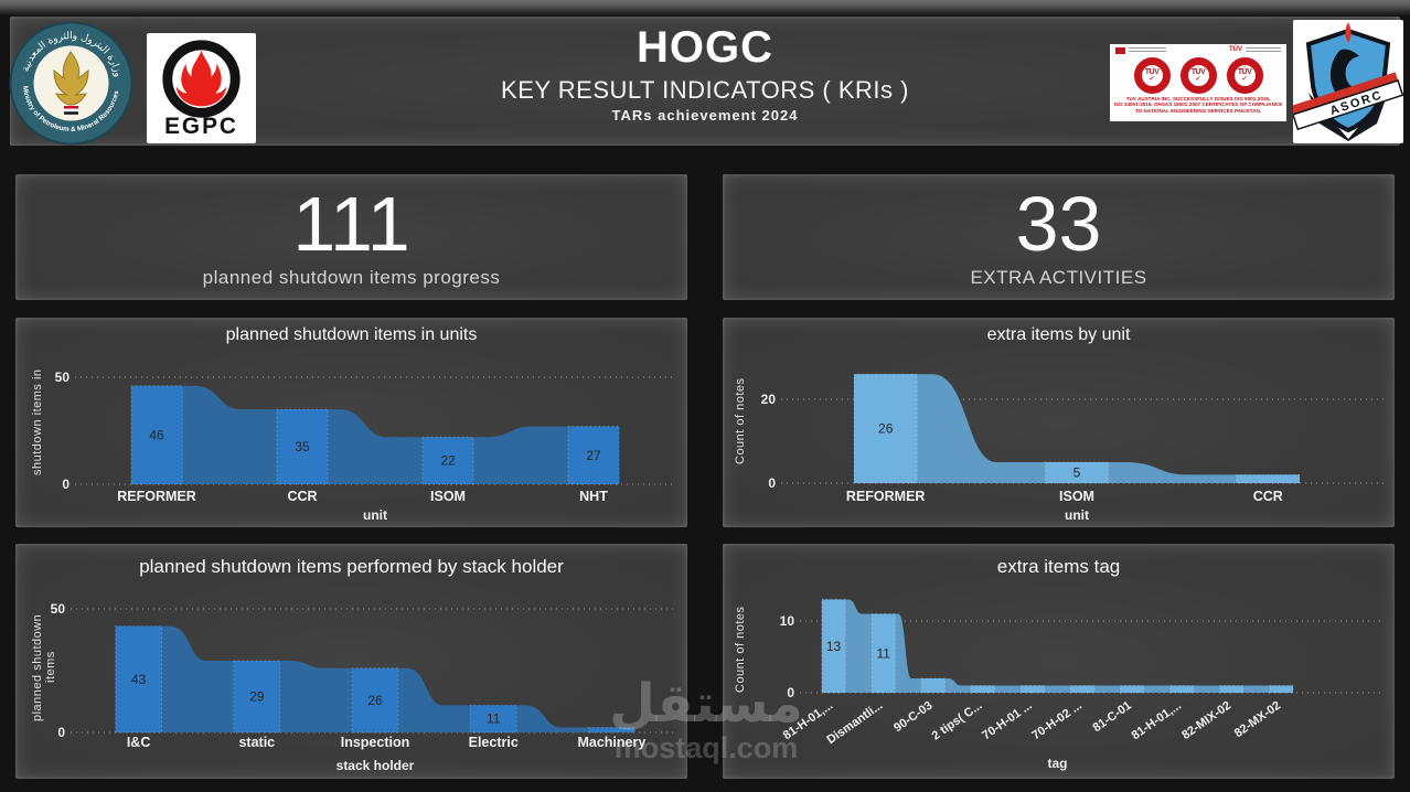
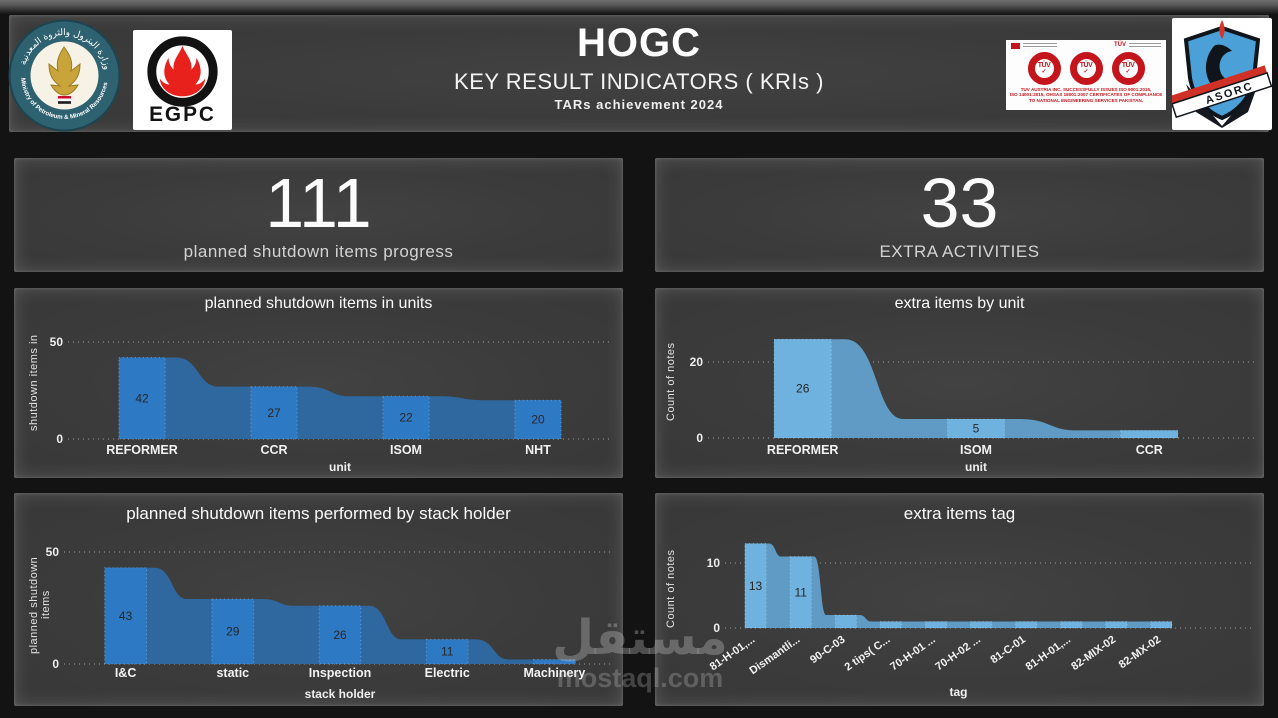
planned shutdown items in units/REFORMER: 46 -> 42
planned shutdown items in units/CCR: 35 -> 27
planned shutdown items in units/NHT: 27 -> 20
